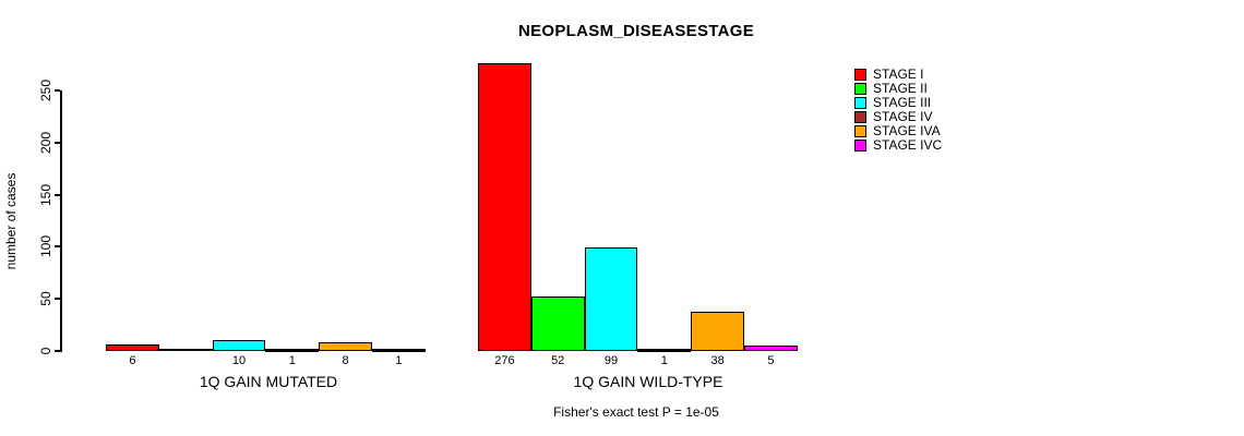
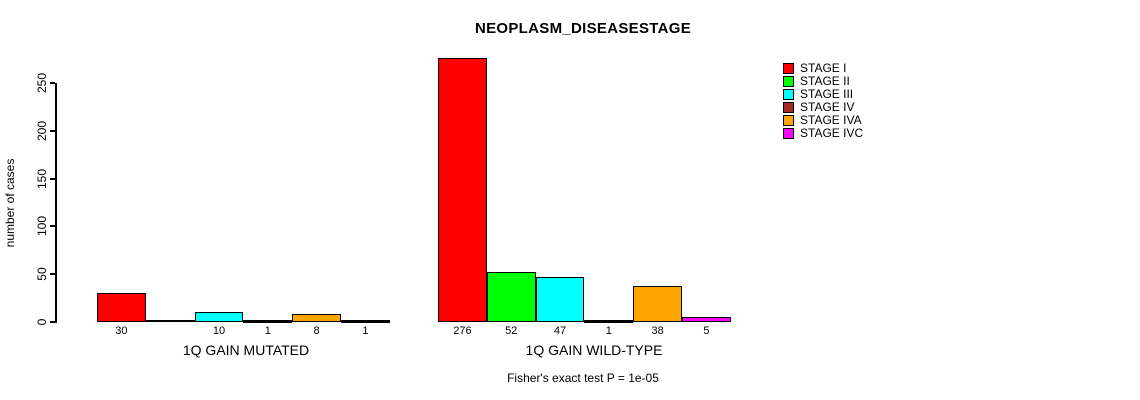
STAGE I/1Q GAIN MUTATED: 6 -> 30
STAGE III/1Q GAIN WILD-TYPE: 99 -> 47
